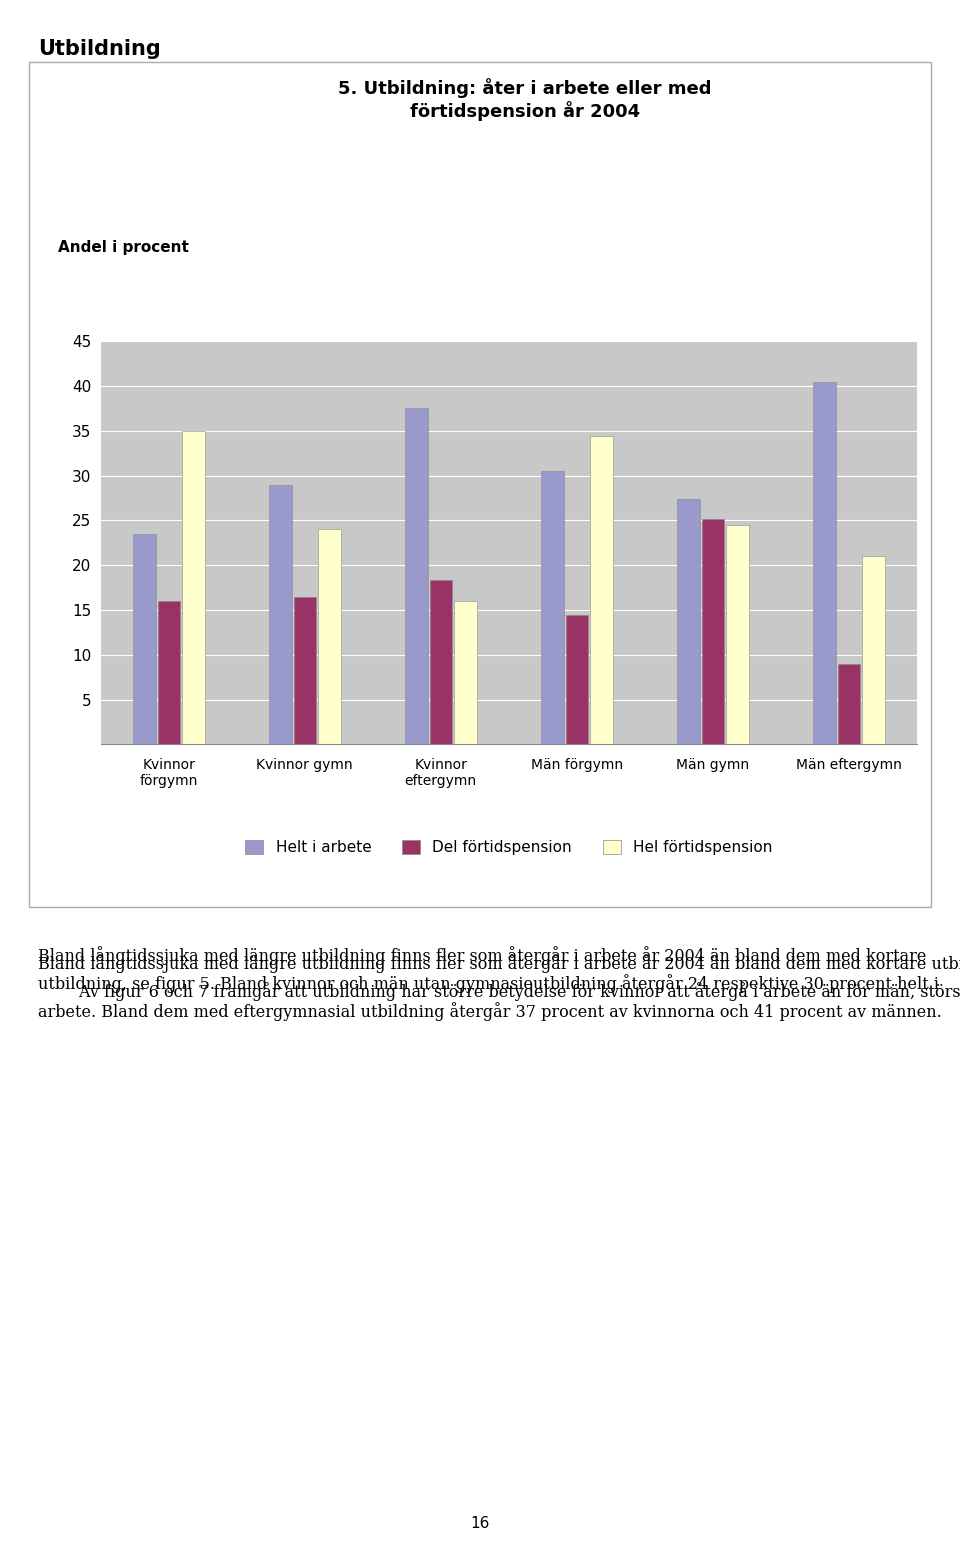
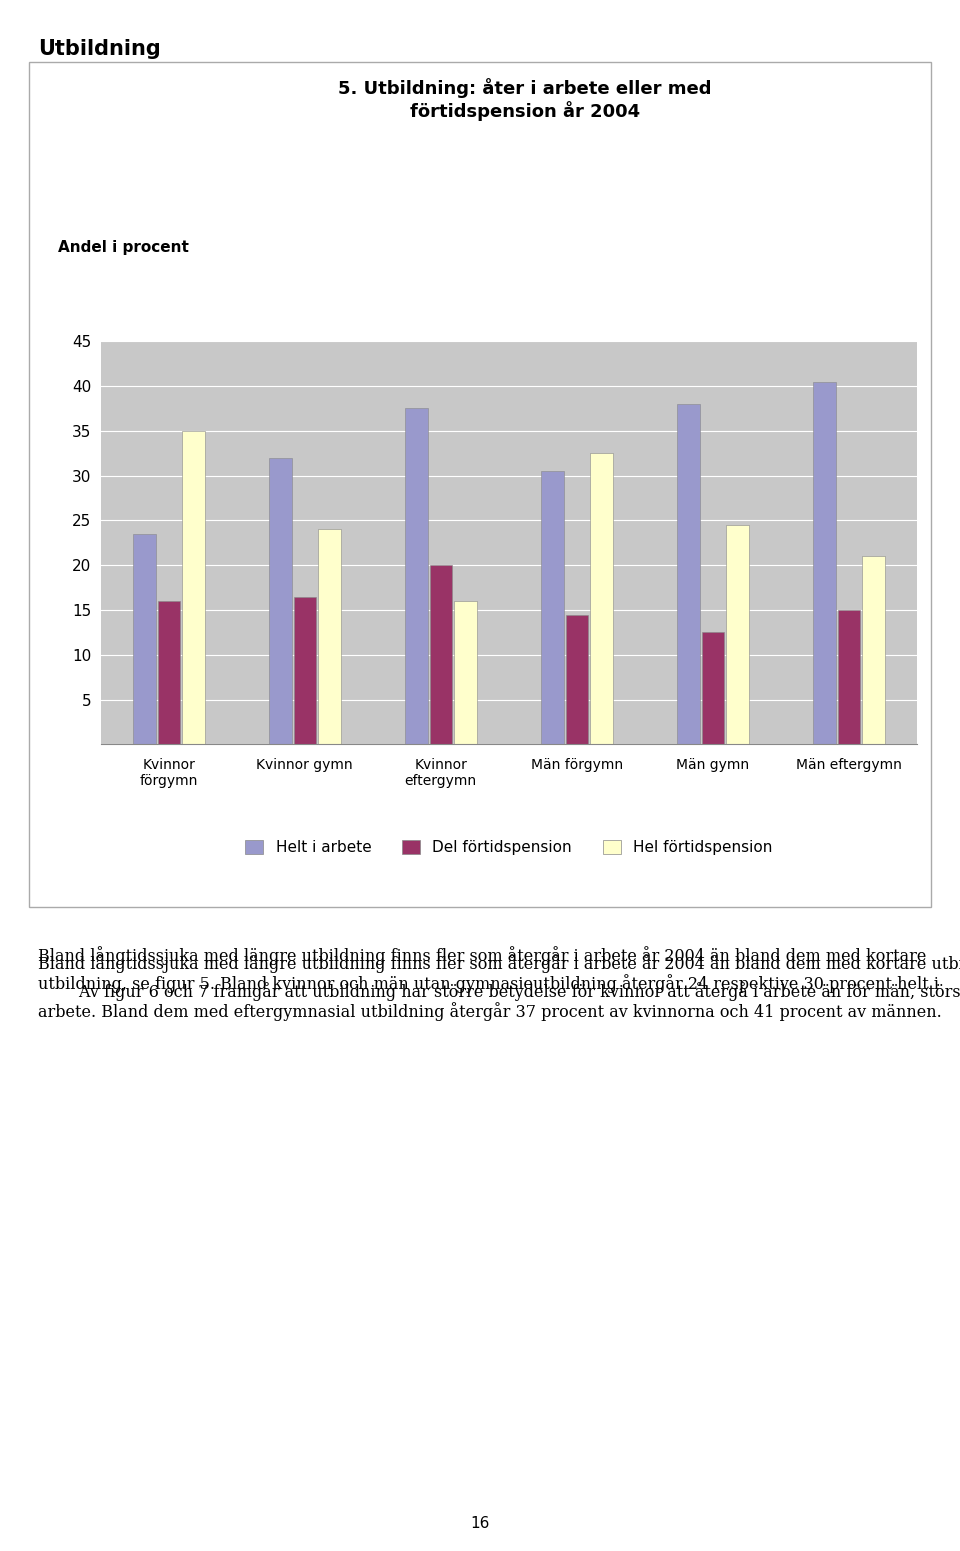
Helt i arbete/Kvinnor gymn: 29.0 -> 32.0
Del förtidspension/Kvinnor eftergymn: 18.4 -> 20.0
Hel förtidspension/Män förgymn: 34.4 -> 32.5
Helt i arbete/Män gymn: 27.4 -> 38.0
Del förtidspension/Män gymn: 25.2 -> 12.5
Del förtidspension/Män eftergymn: 9.0 -> 15.0
